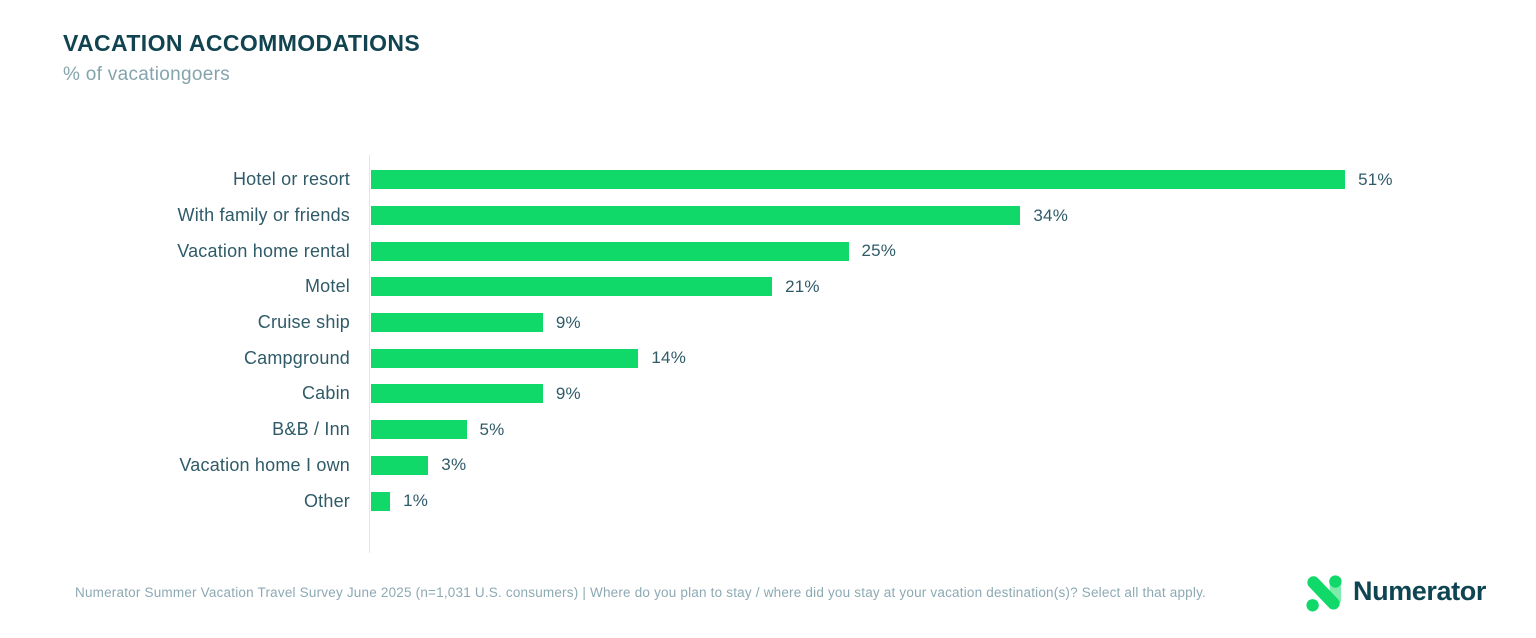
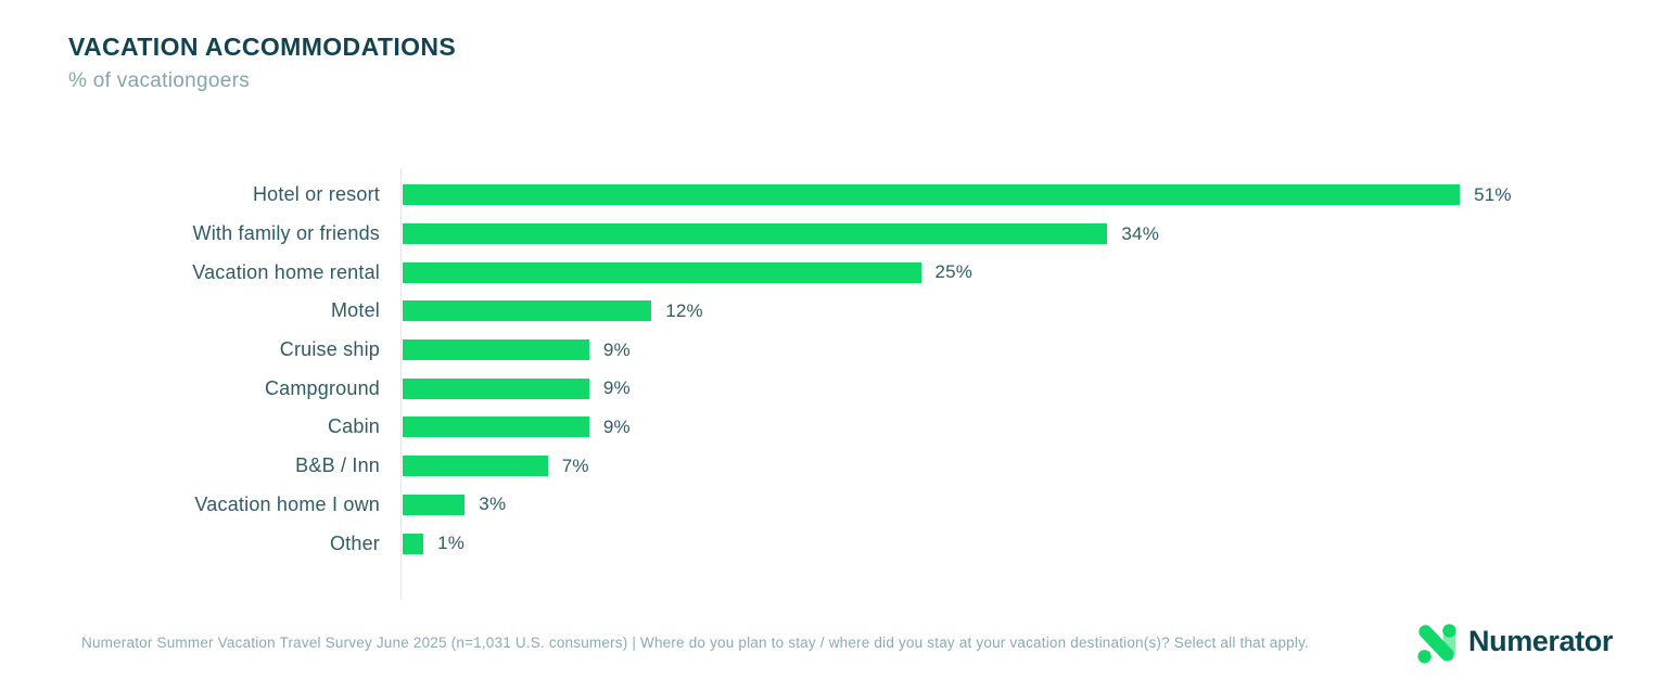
Motel: 21% -> 12%
Campground: 14% -> 9%
B&B / Inn: 5% -> 7%
